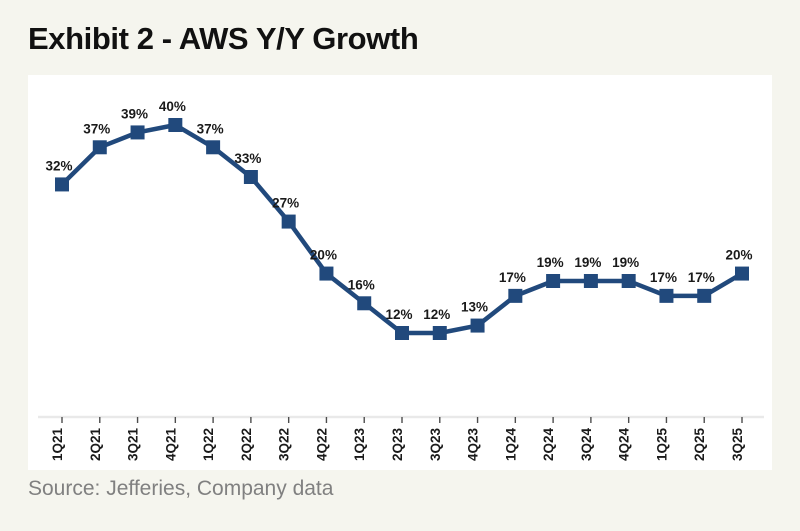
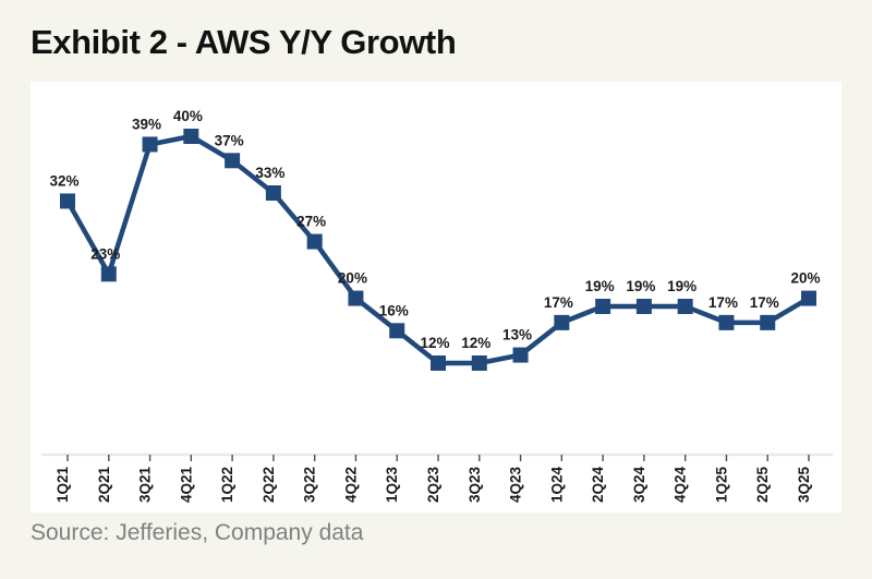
2Q21: 37% -> 23%
